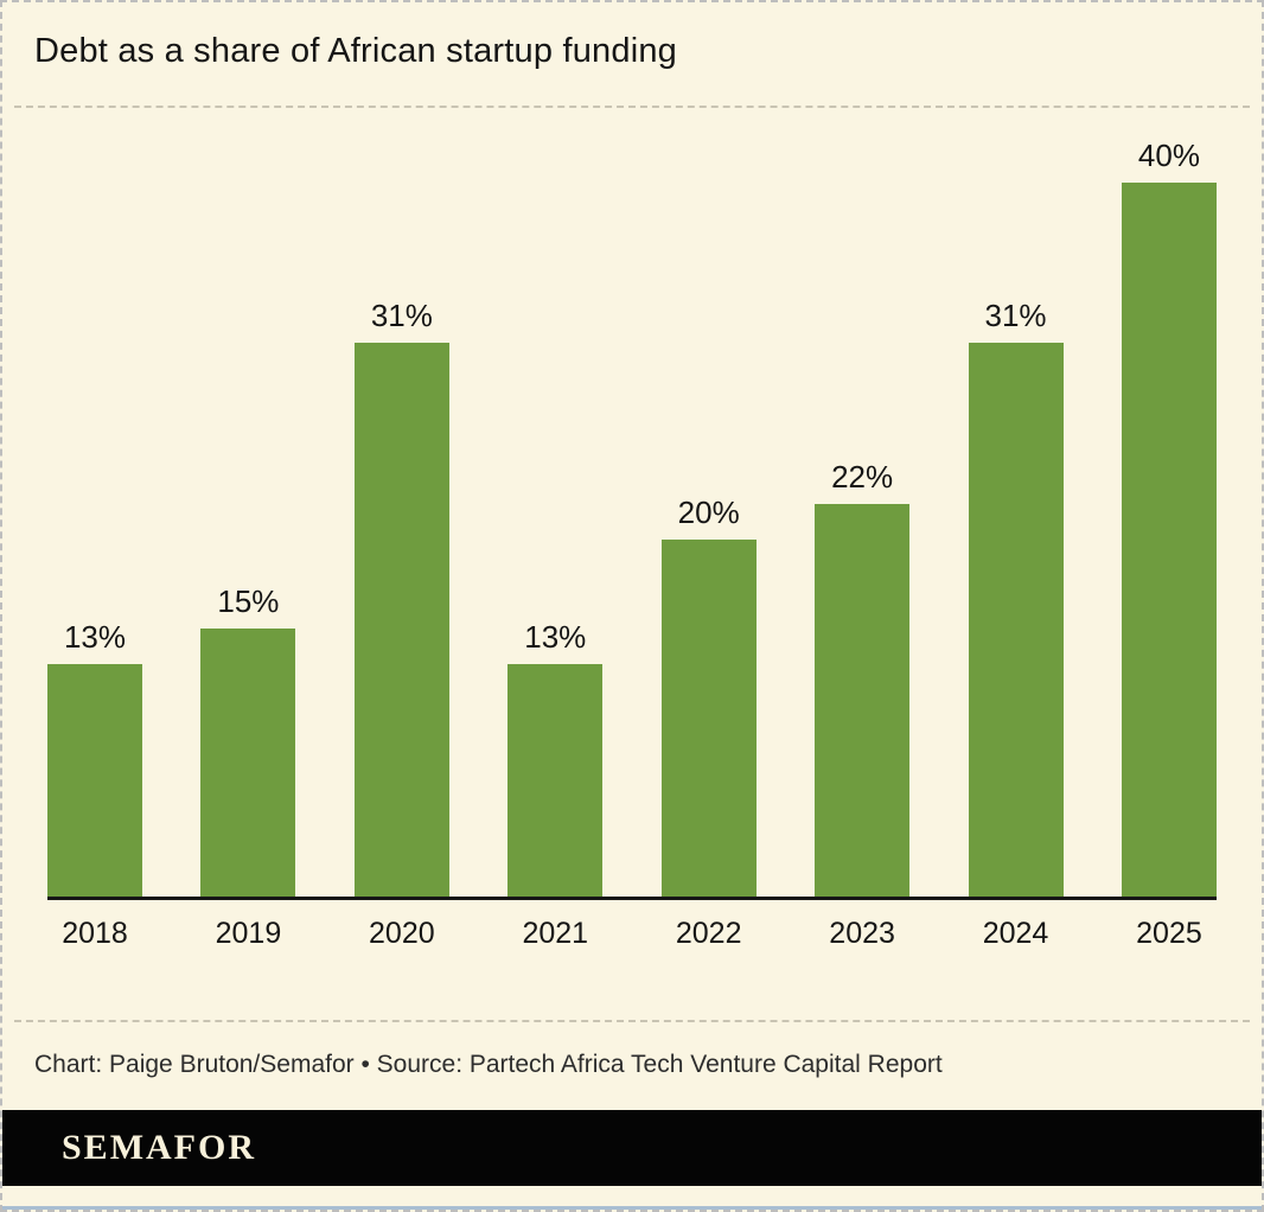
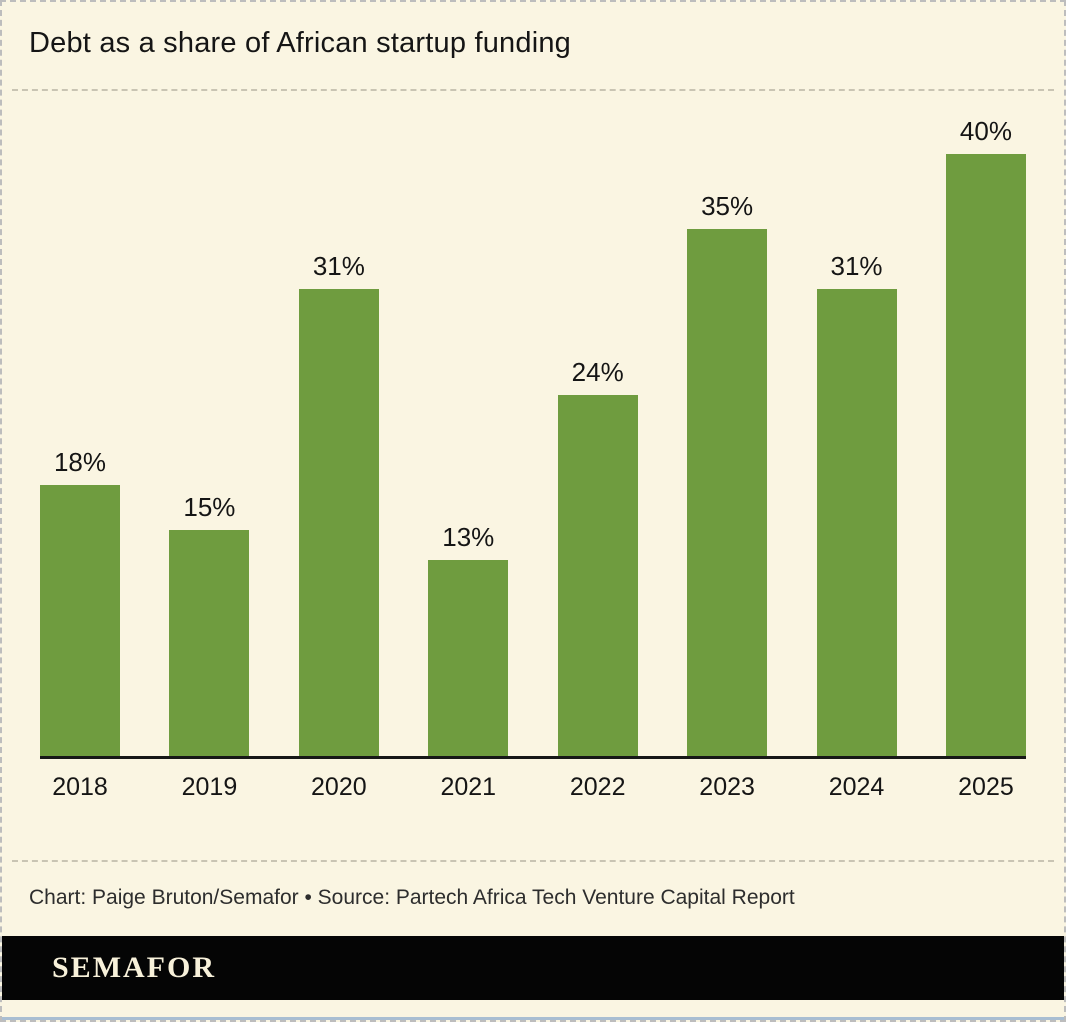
2018: 13% -> 18%
2022: 20% -> 24%
2023: 22% -> 35%
